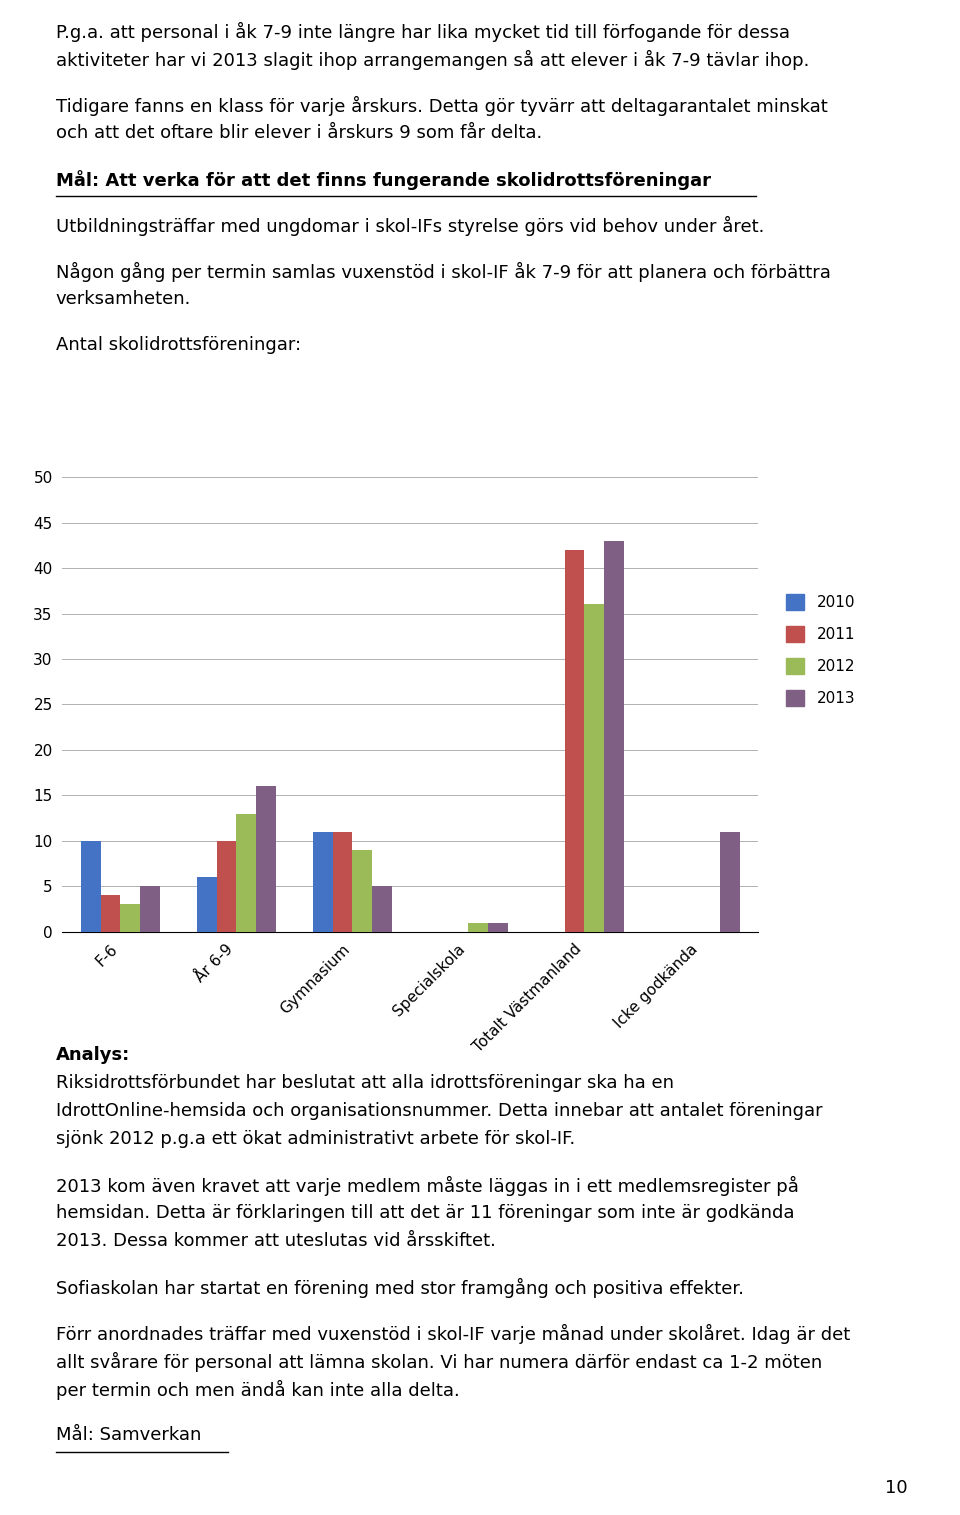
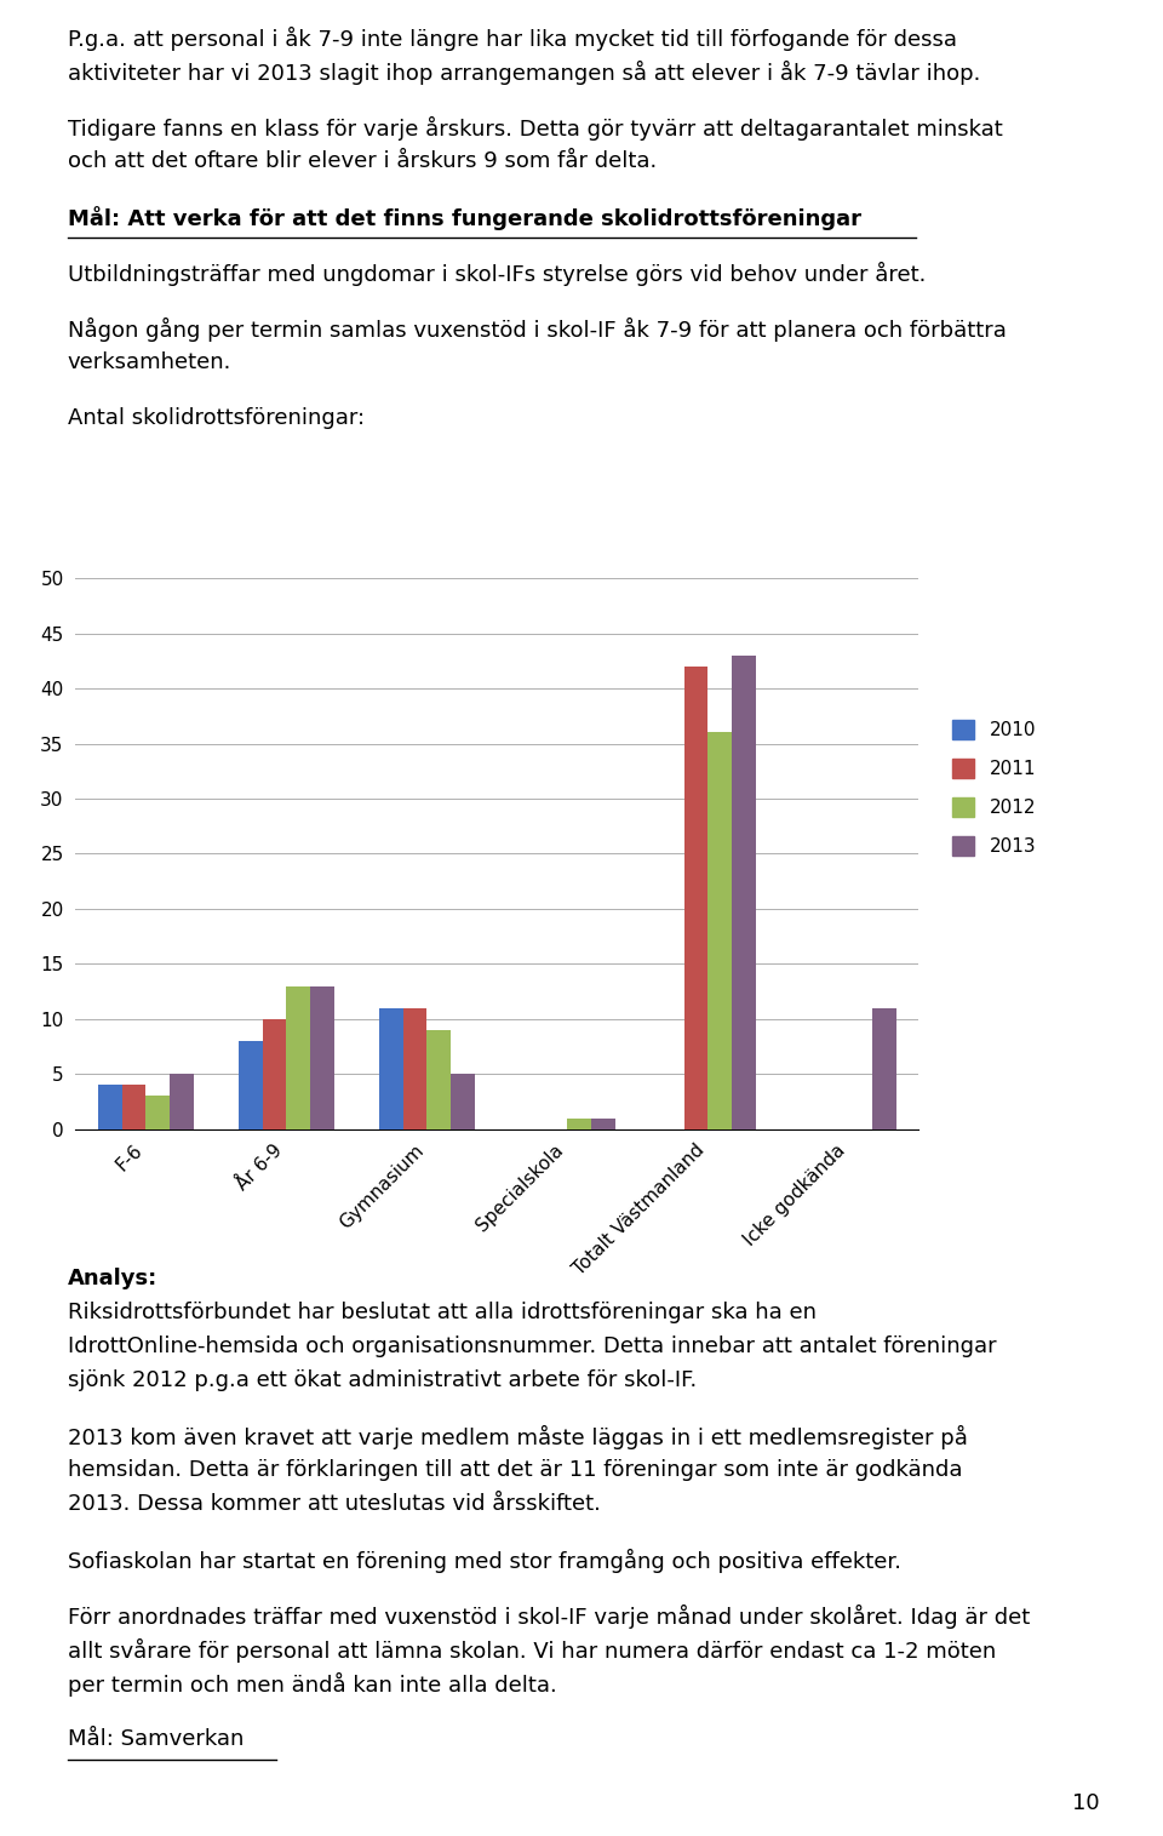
2010/F-6: 10 -> 4
2010/År 6-9: 6 -> 8
2013/År 6-9: 16 -> 13
